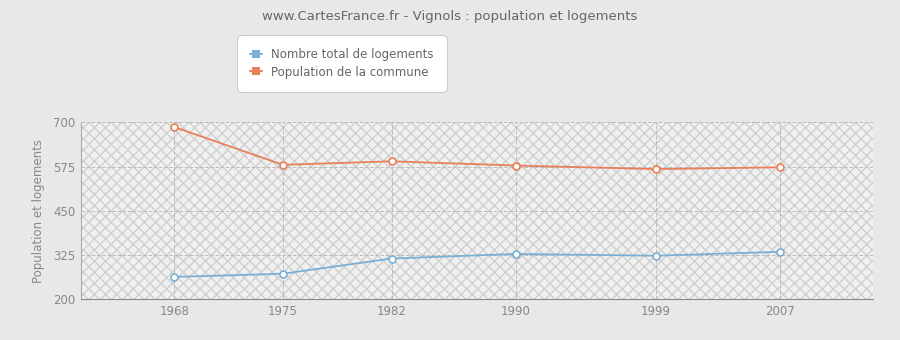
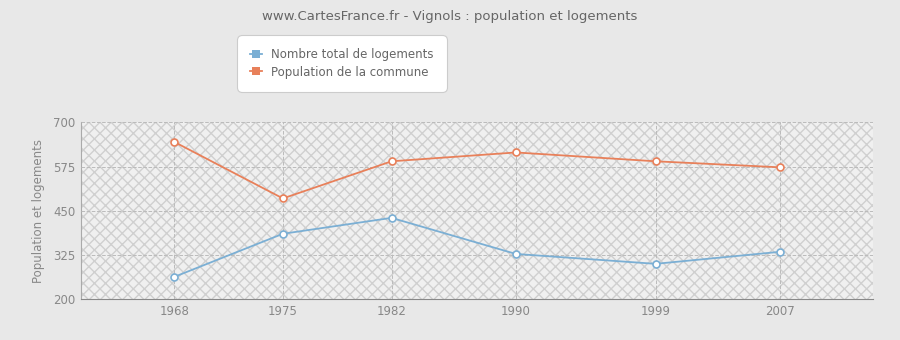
Population de la commune/1968: 687 -> 645
Nombre total de logements/1975: 272 -> 385
Population de la commune/1975: 580 -> 485
Nombre total de logements/1982: 315 -> 430
Population de la commune/1990: 578 -> 615
Nombre total de logements/1999: 323 -> 300
Population de la commune/1999: 568 -> 590
